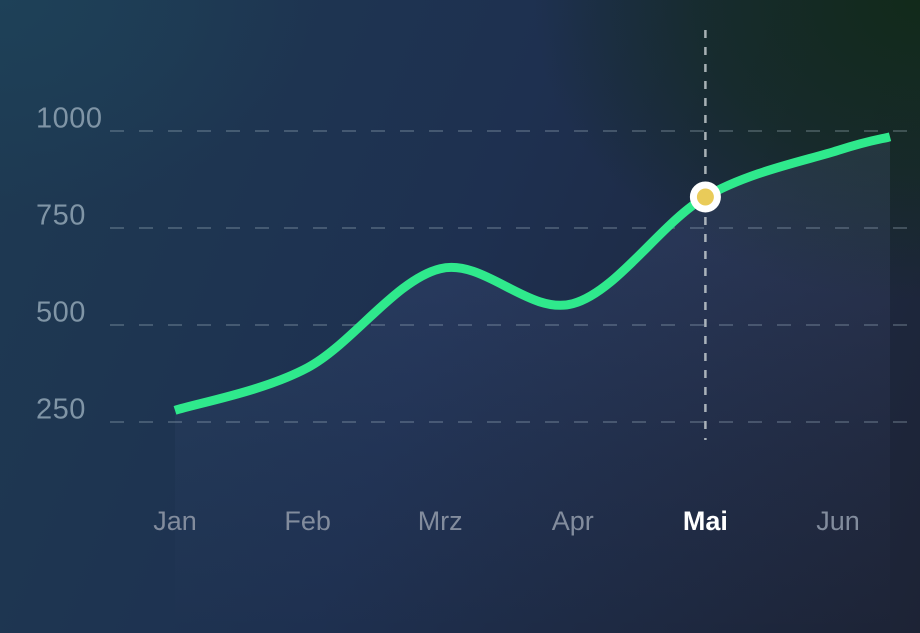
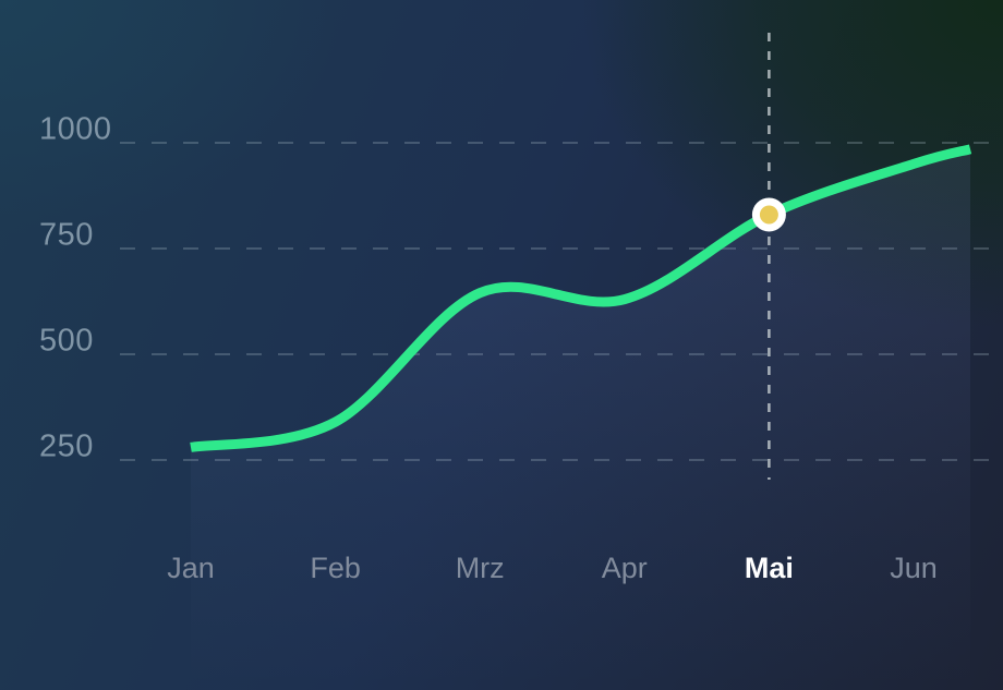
Feb: 390 -> 340
Apr: 560 -> 630
